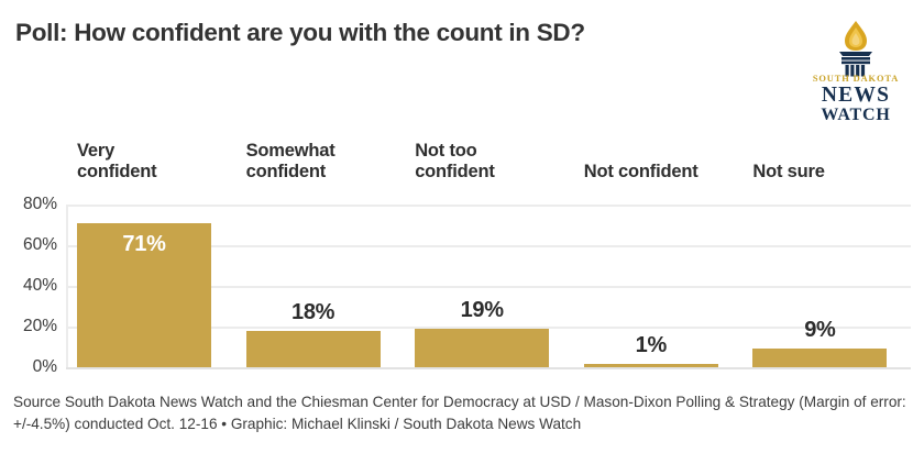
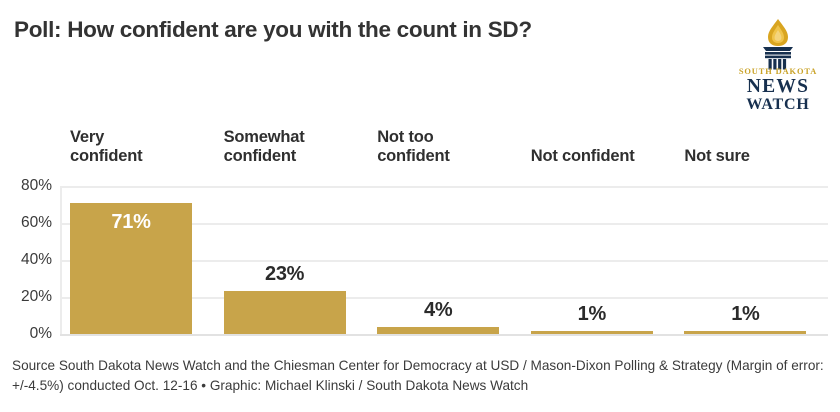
Somewhat confident: 18% -> 23%
Not too confident: 19% -> 4%
Not sure: 9% -> 1%
